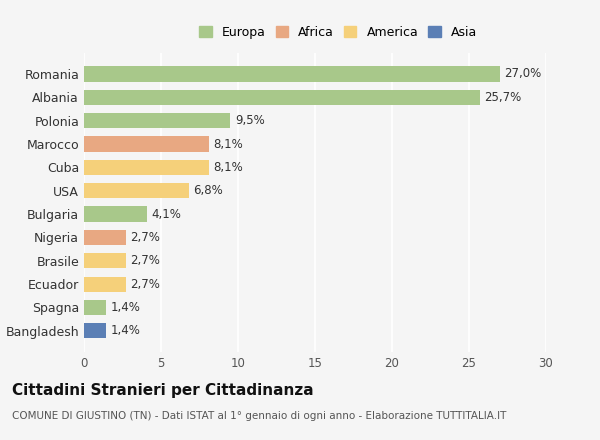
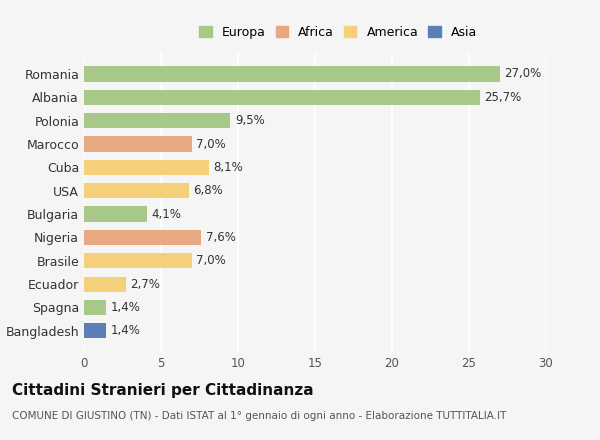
Marocco: 8,1% -> 7,0%
Nigeria: 2,7% -> 7,6%
Brasile: 2,7% -> 7,0%
